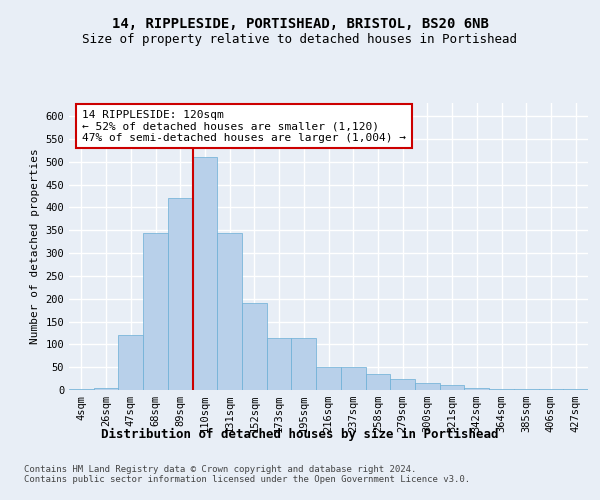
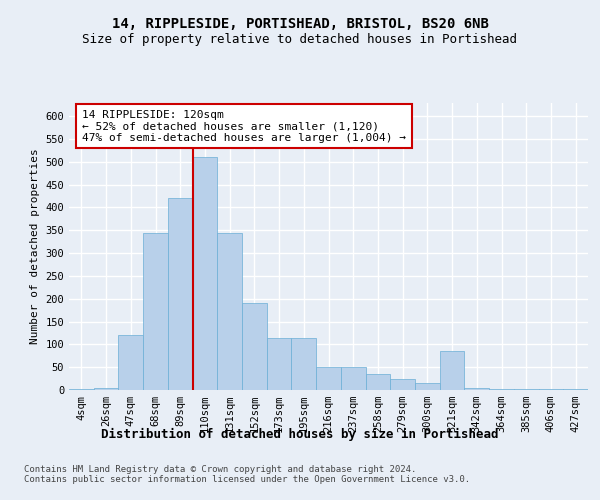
321sqm: 10 -> 85
